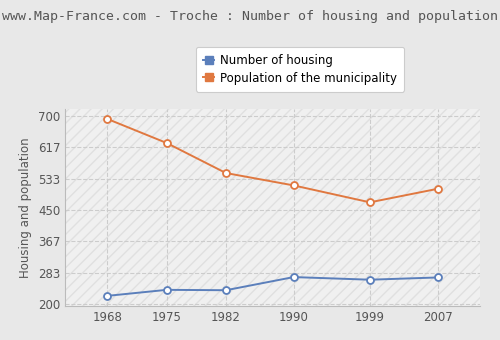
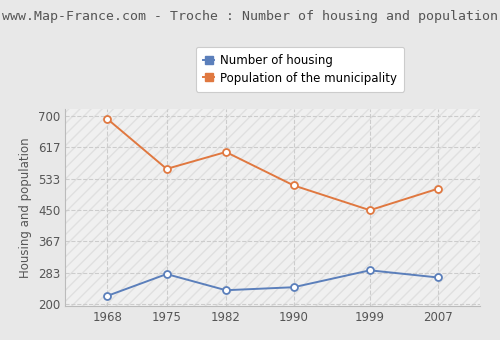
Number of housing/1975: 238 -> 280
Population of the municipality/1975: 629 -> 560
Population of the municipality/1982: 549 -> 605
Number of housing/1990: 272 -> 245
Number of housing/1999: 265 -> 290
Population of the municipality/1999: 471 -> 450
